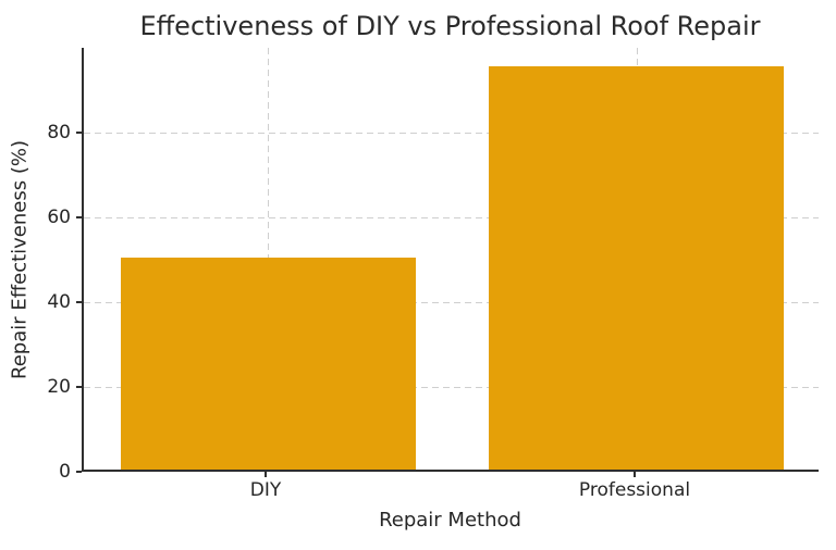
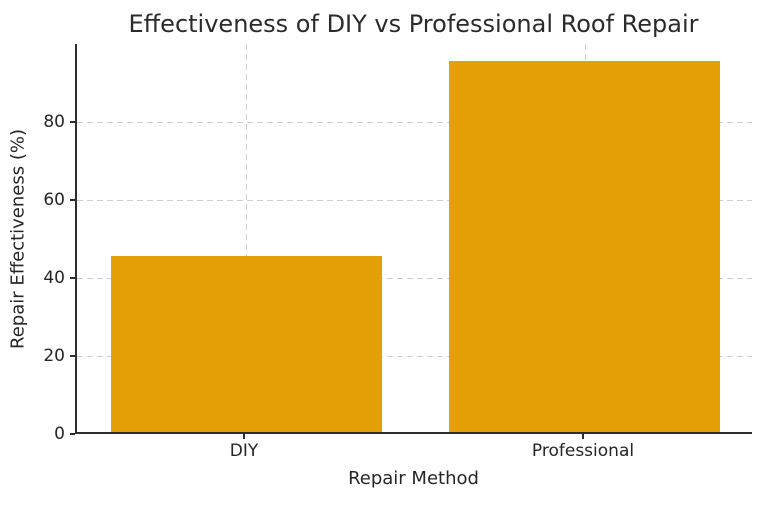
DIY: 50 -> 45
